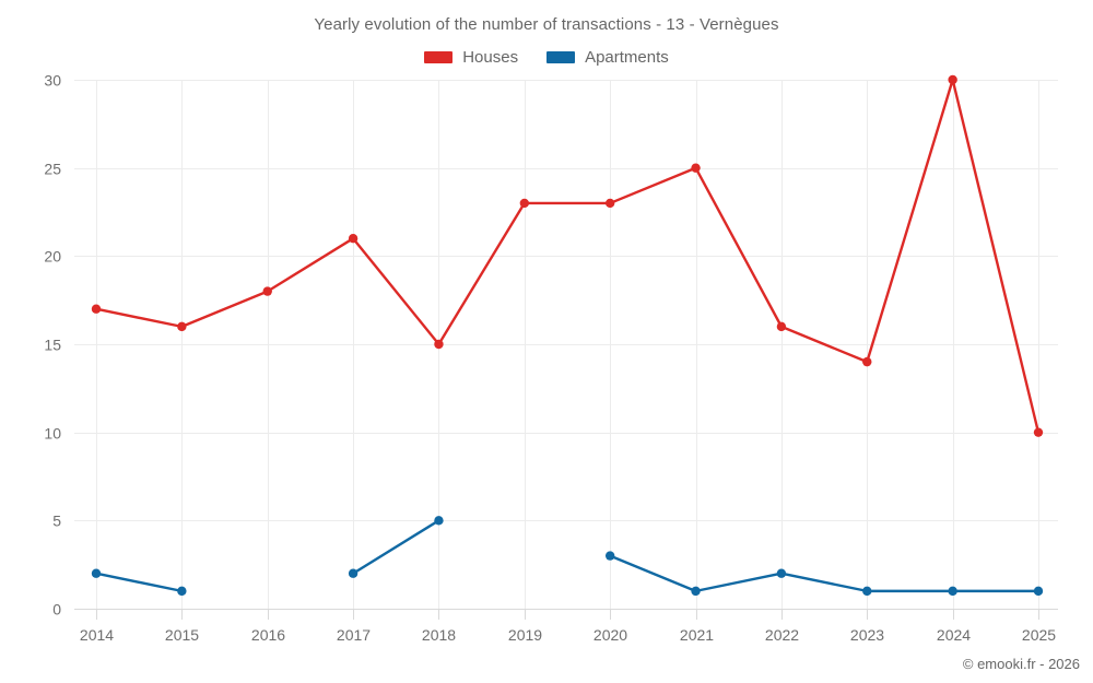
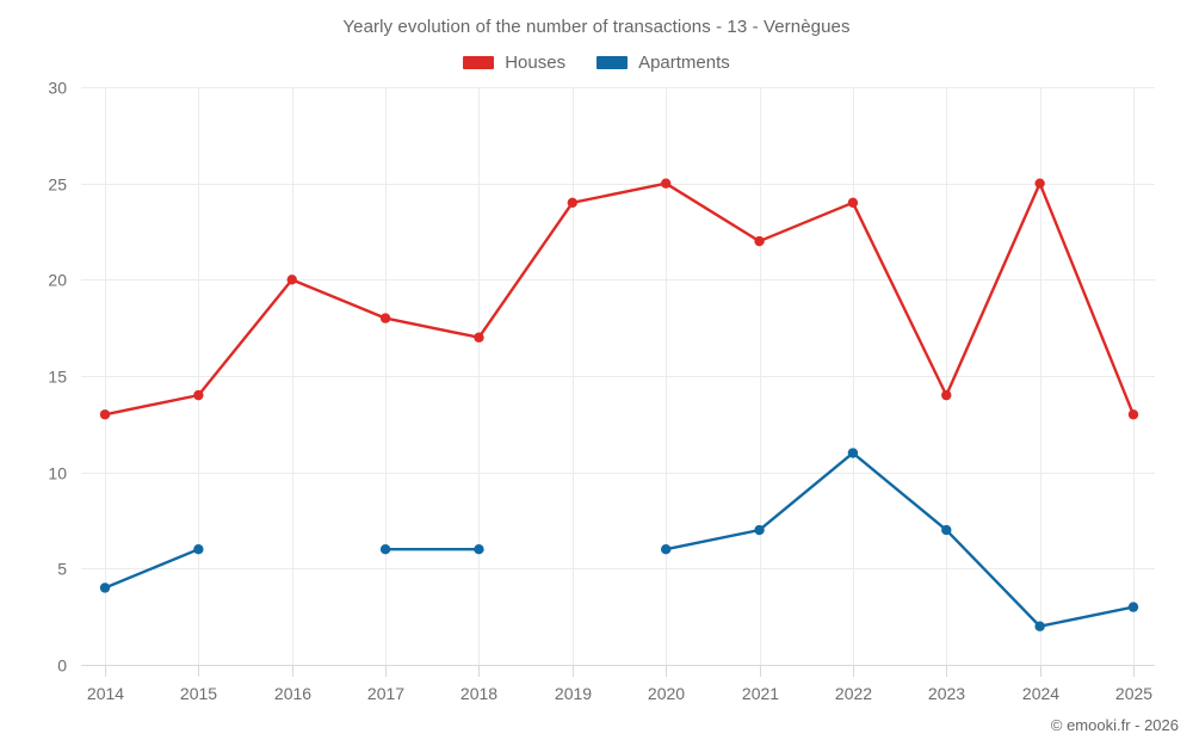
Houses/2014: 17 -> 13
Apartments/2014: 2 -> 4
Houses/2015: 16 -> 14
Apartments/2015: 1 -> 6
Houses/2016: 18 -> 20
Houses/2017: 21 -> 18
Apartments/2017: 2 -> 6
Houses/2018: 15 -> 17
Apartments/2018: 5 -> 6
Houses/2019: 23 -> 24
Houses/2020: 23 -> 25
Apartments/2020: 3 -> 6
Houses/2021: 25 -> 22
Apartments/2021: 1 -> 7
Houses/2022: 16 -> 24
Apartments/2022: 2 -> 11
Apartments/2023: 1 -> 7
Houses/2024: 30 -> 25
Apartments/2024: 1 -> 2
Houses/2025: 10 -> 13
Apartments/2025: 1 -> 3
